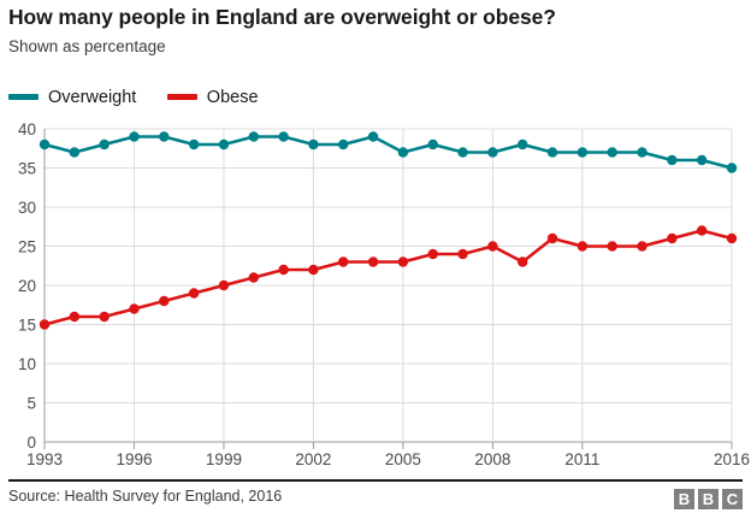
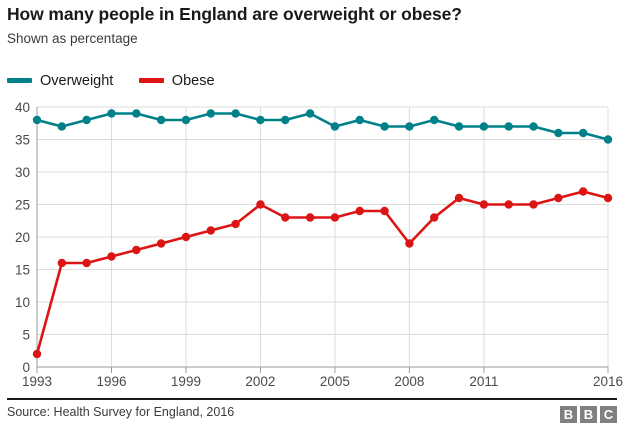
Obese/1993: 15 -> 2
Obese/2002: 22 -> 25
Obese/2008: 25 -> 19
